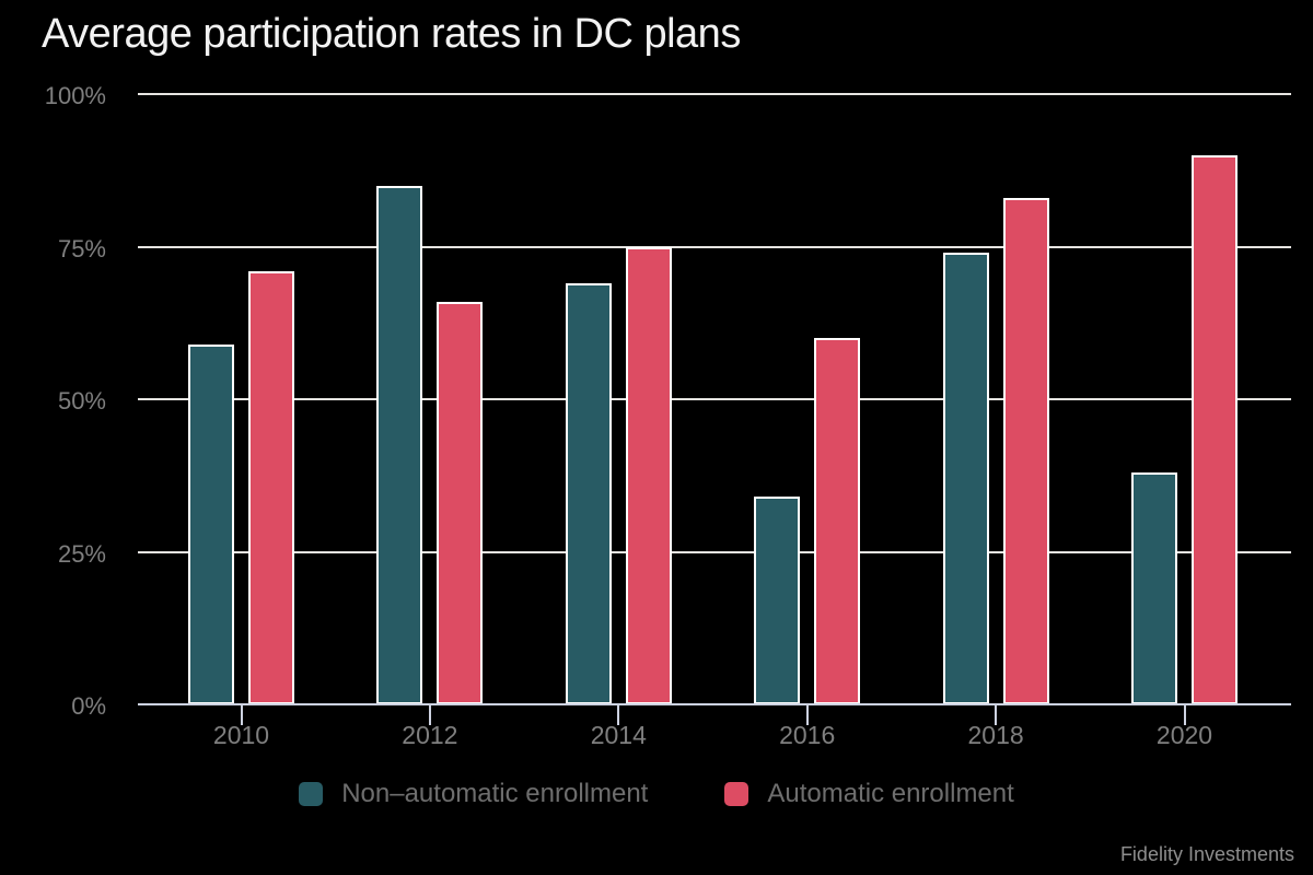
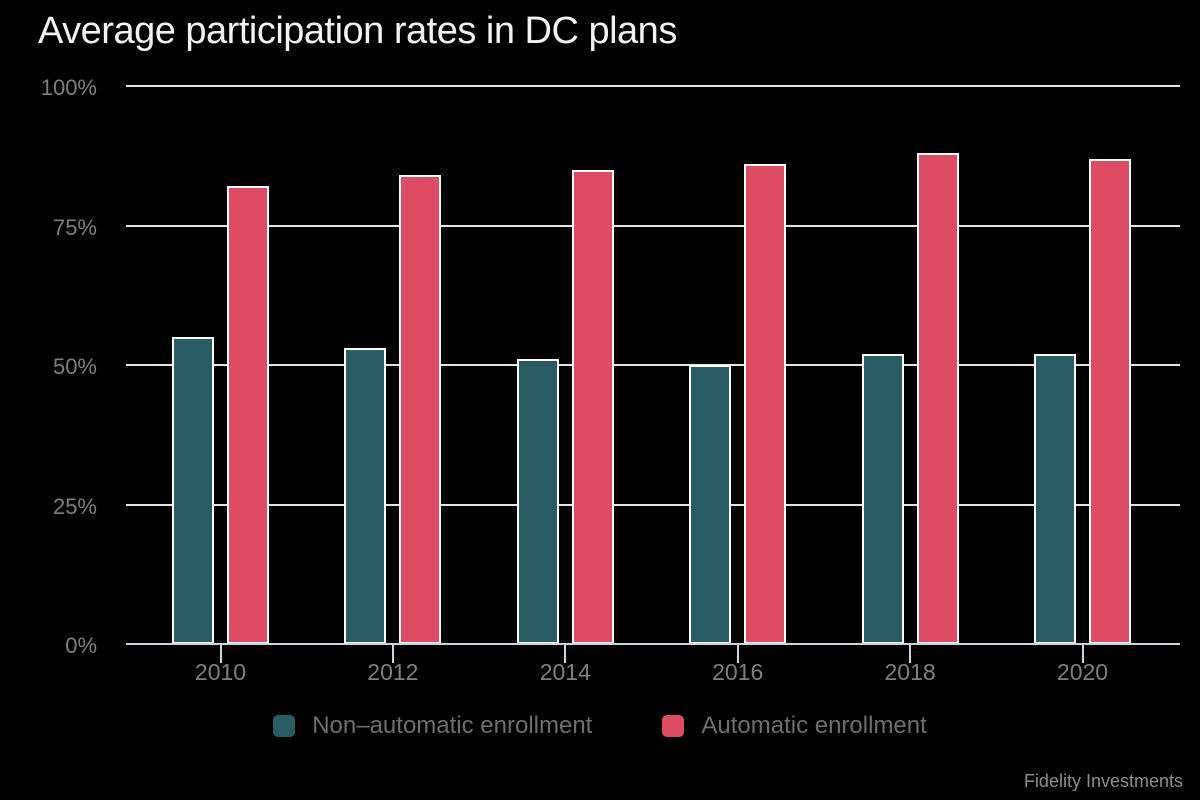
Non–automatic enrollment/2010: 59% -> 55%
Automatic enrollment/2010: 71% -> 82%
Non–automatic enrollment/2012: 85% -> 53%
Automatic enrollment/2012: 66% -> 84%
Non–automatic enrollment/2014: 69% -> 51%
Automatic enrollment/2014: 75% -> 85%
Non–automatic enrollment/2016: 34% -> 50%
Automatic enrollment/2016: 60% -> 86%
Non–automatic enrollment/2018: 74% -> 52%
Automatic enrollment/2018: 83% -> 88%
Non–automatic enrollment/2020: 38% -> 52%
Automatic enrollment/2020: 90% -> 87%
